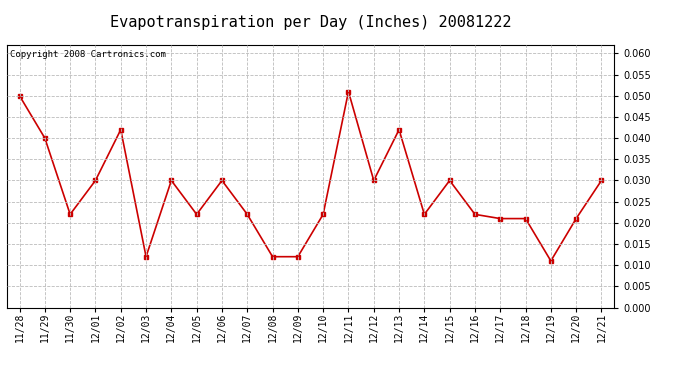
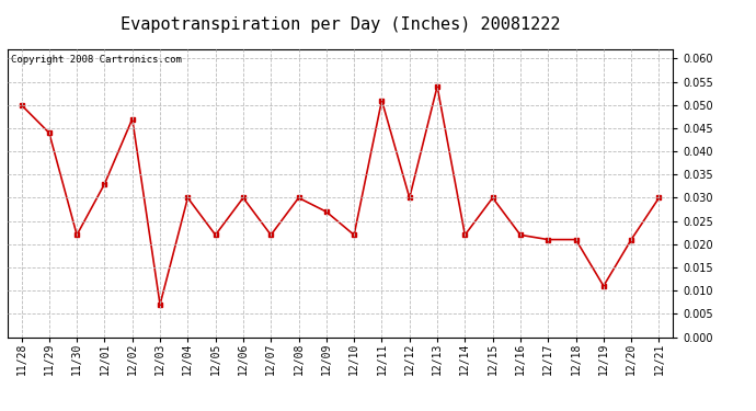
11/29: 0.040 -> 0.044
12/01: 0.030 -> 0.033
12/02: 0.042 -> 0.047
12/03: 0.012 -> 0.007
12/08: 0.012 -> 0.030
12/09: 0.012 -> 0.027
12/13: 0.042 -> 0.054
